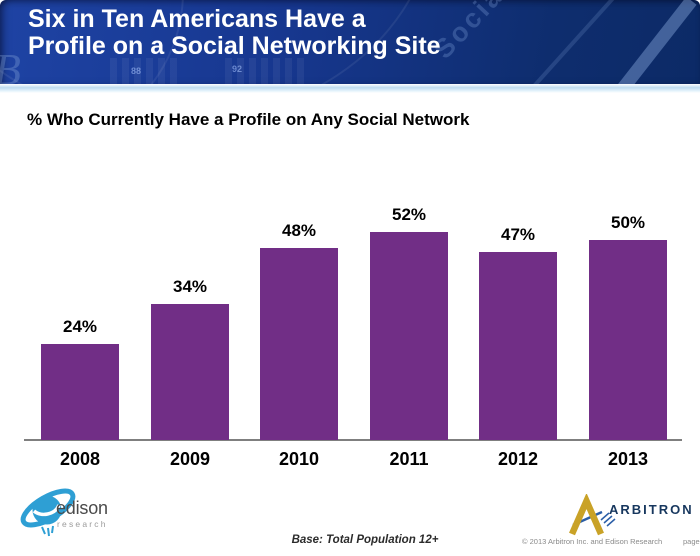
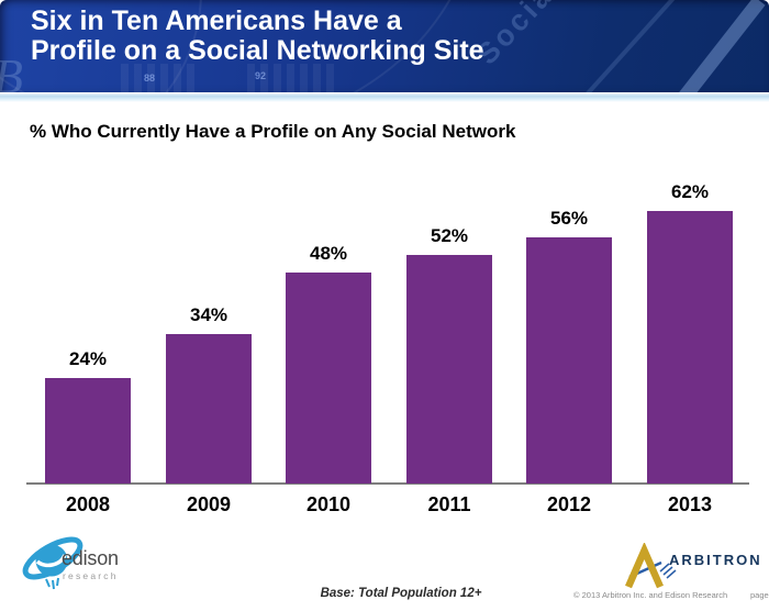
2012: 47% -> 56%
2013: 50% -> 62%
